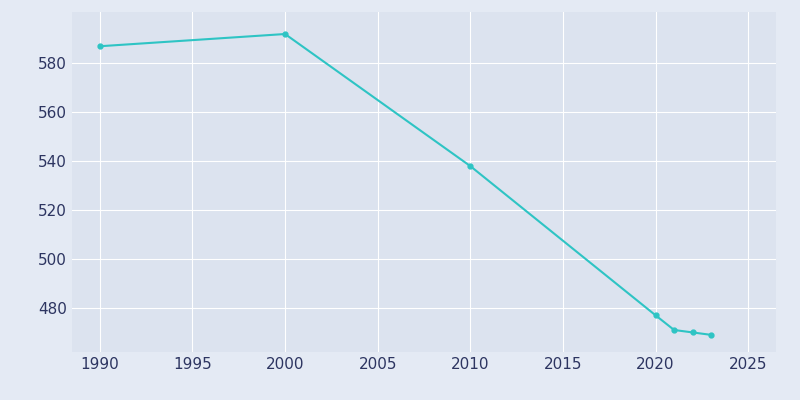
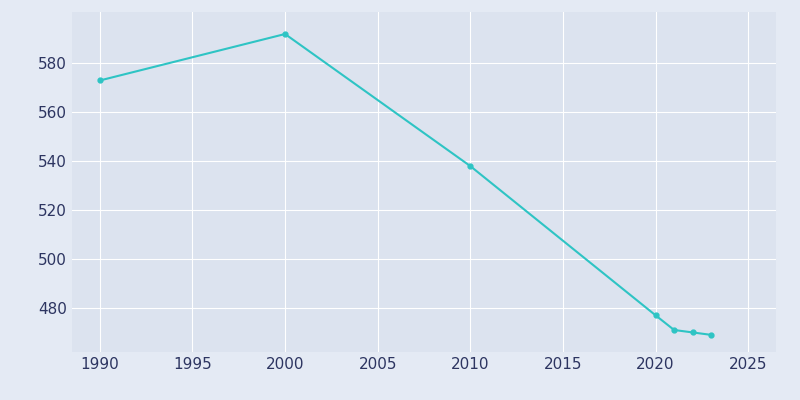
1990: 587 -> 573
